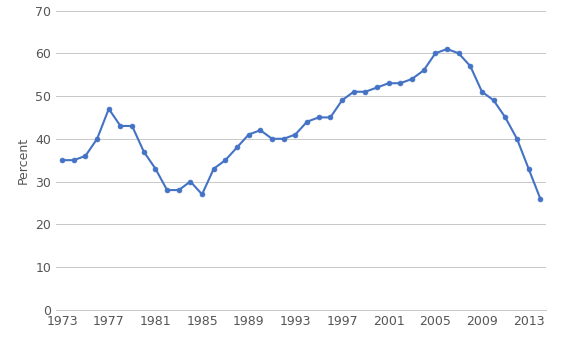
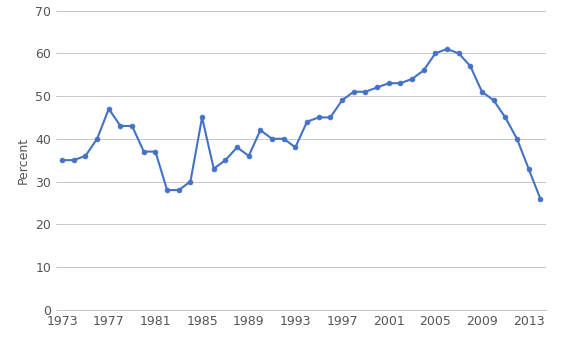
1981: 33 -> 37
1985: 27 -> 45
1989: 41 -> 36
1993: 41 -> 38
